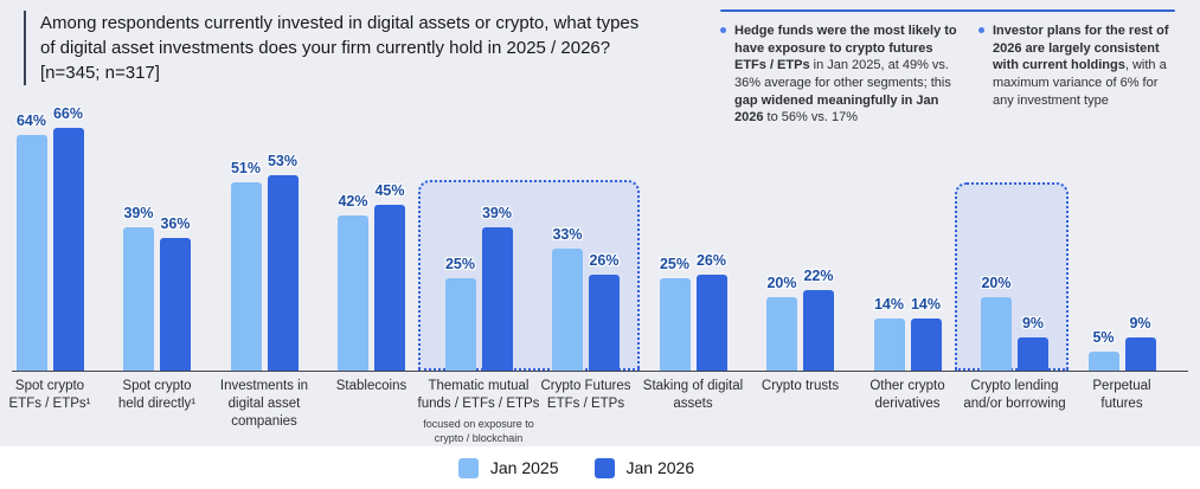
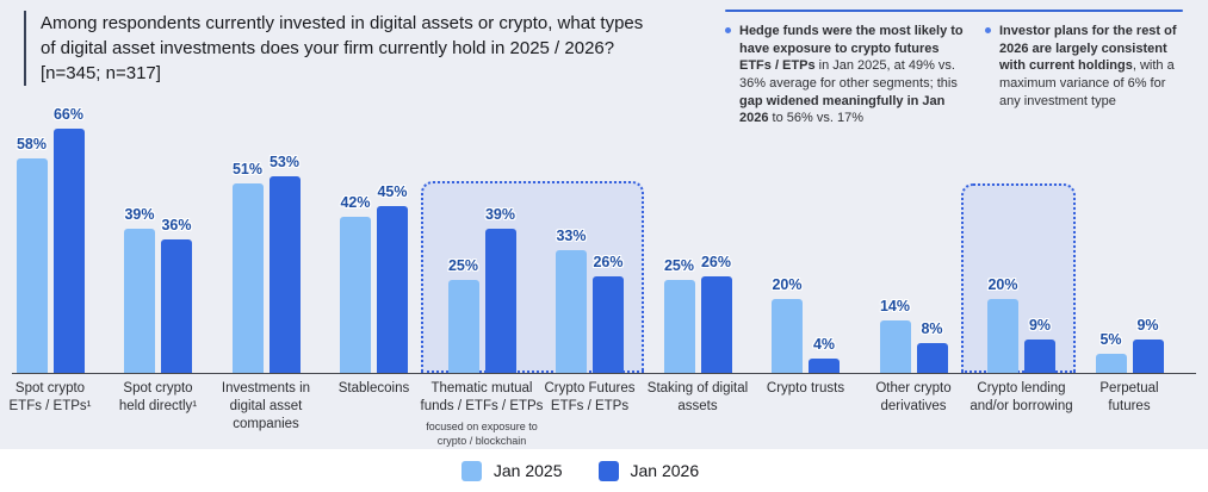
Jan 2025/Spot crypto ETFs / ETPs¹: 64% -> 58%
Jan 2026/Crypto trusts: 22% -> 4%
Jan 2026/Other crypto derivatives: 14% -> 8%
